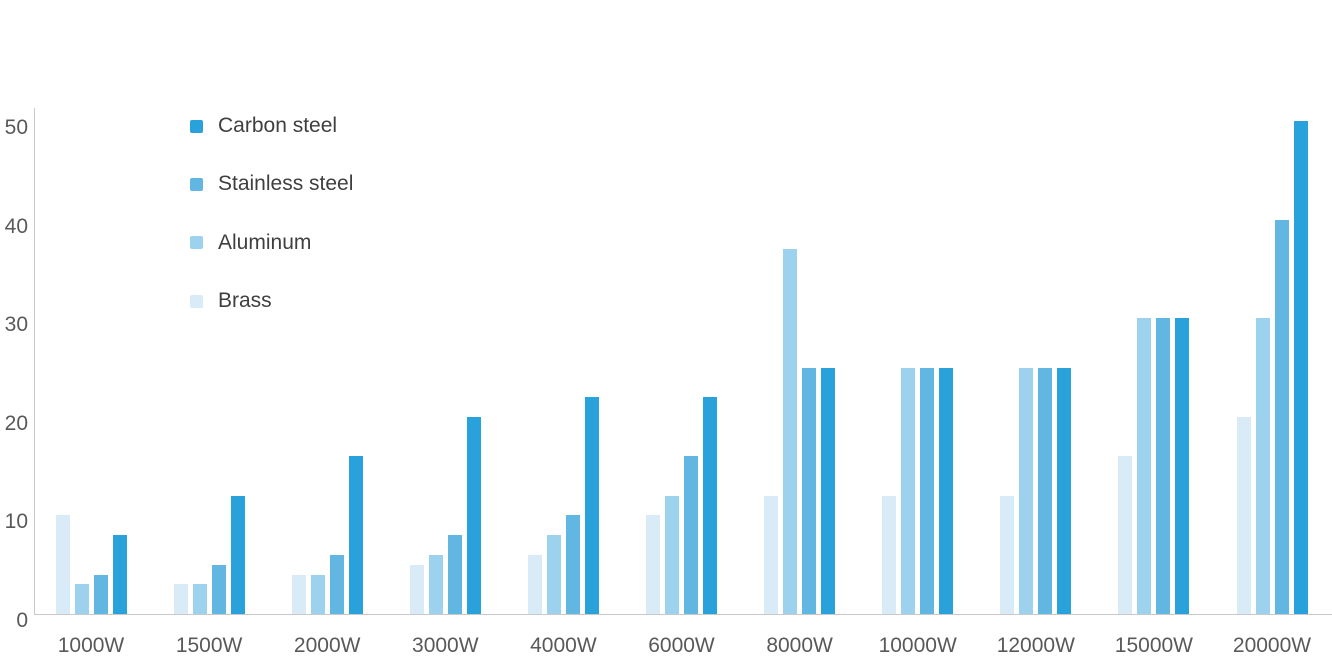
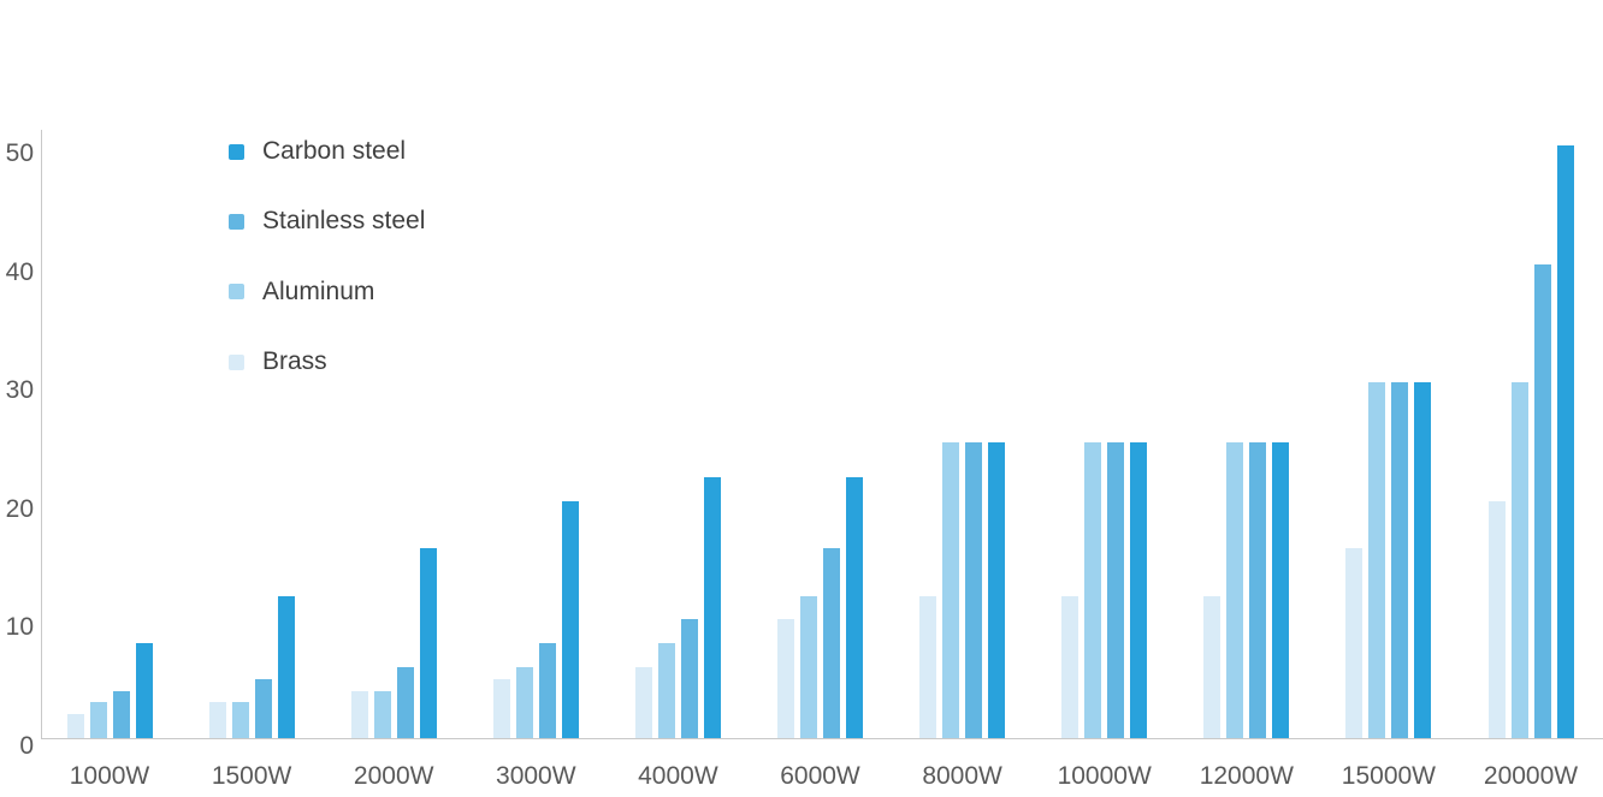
Brass/1000W: 10 -> 2
Aluminum/8000W: 37 -> 25
